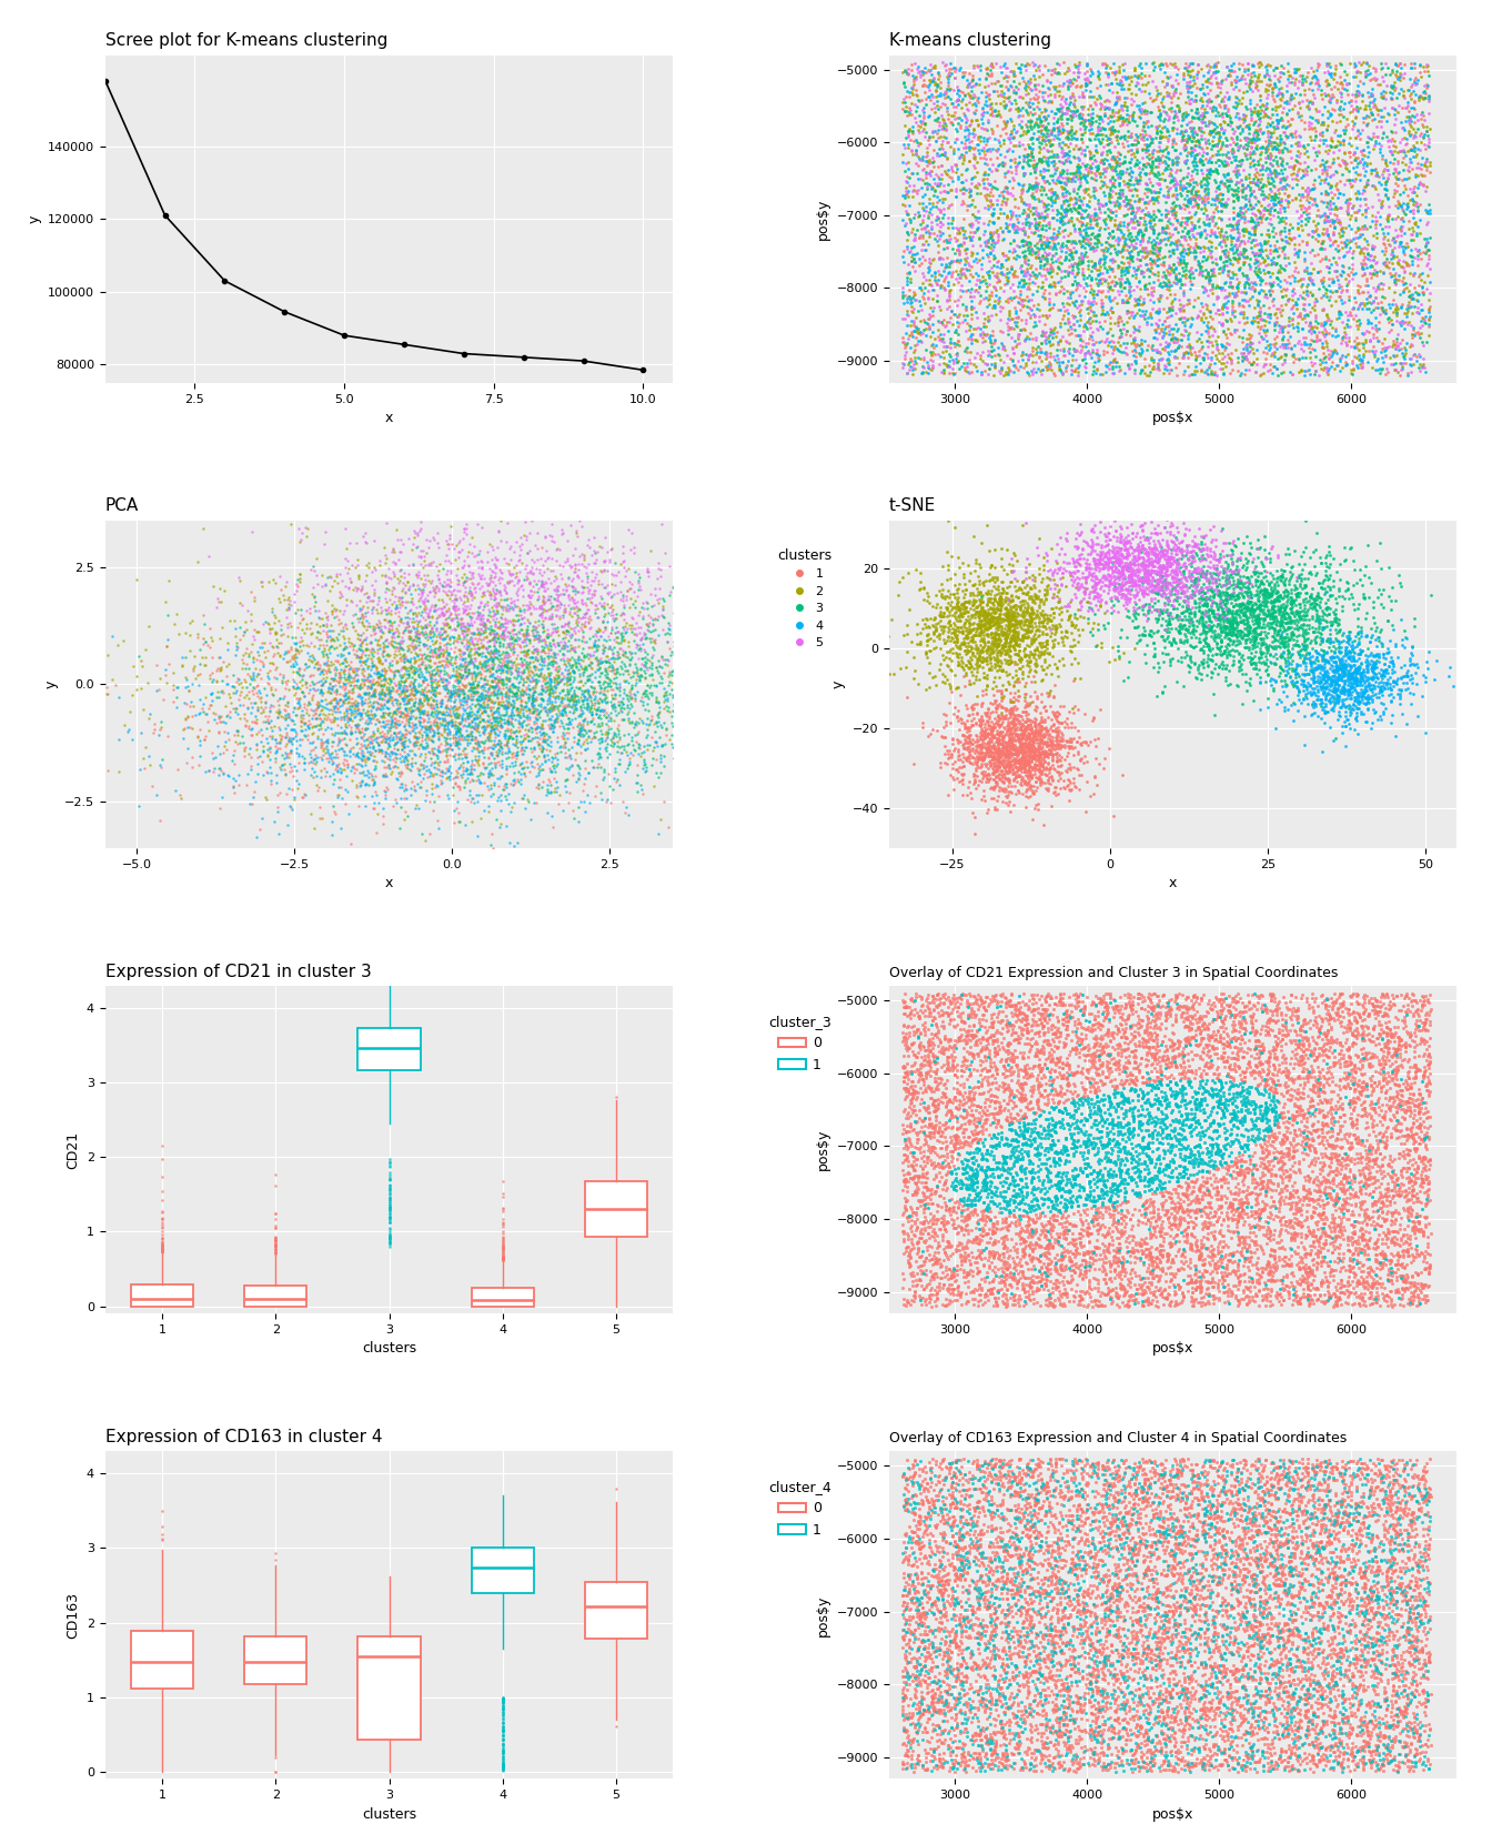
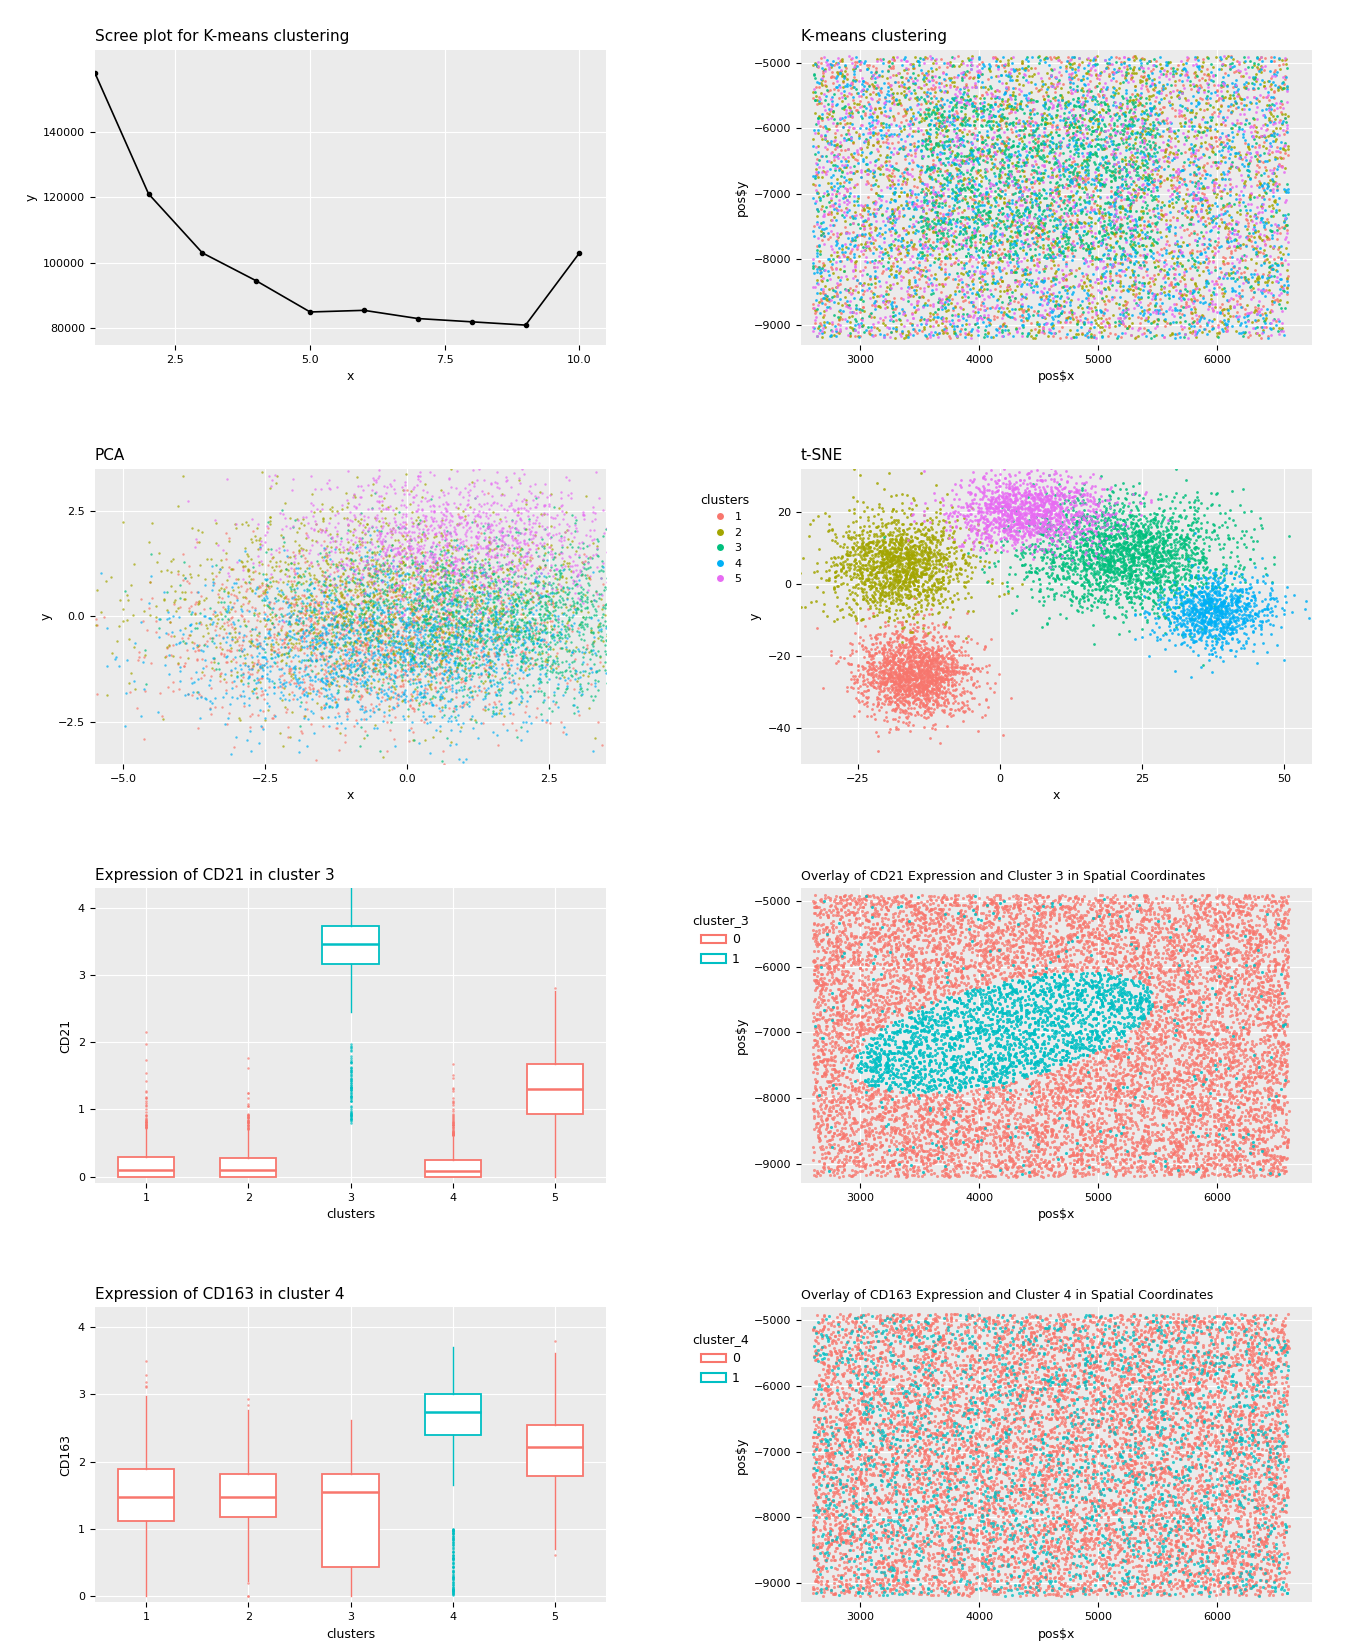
Scree plot for K-means clustering/5.0: 88000 -> 85000
Scree plot for K-means clustering/10.0: 78500 -> 103000
